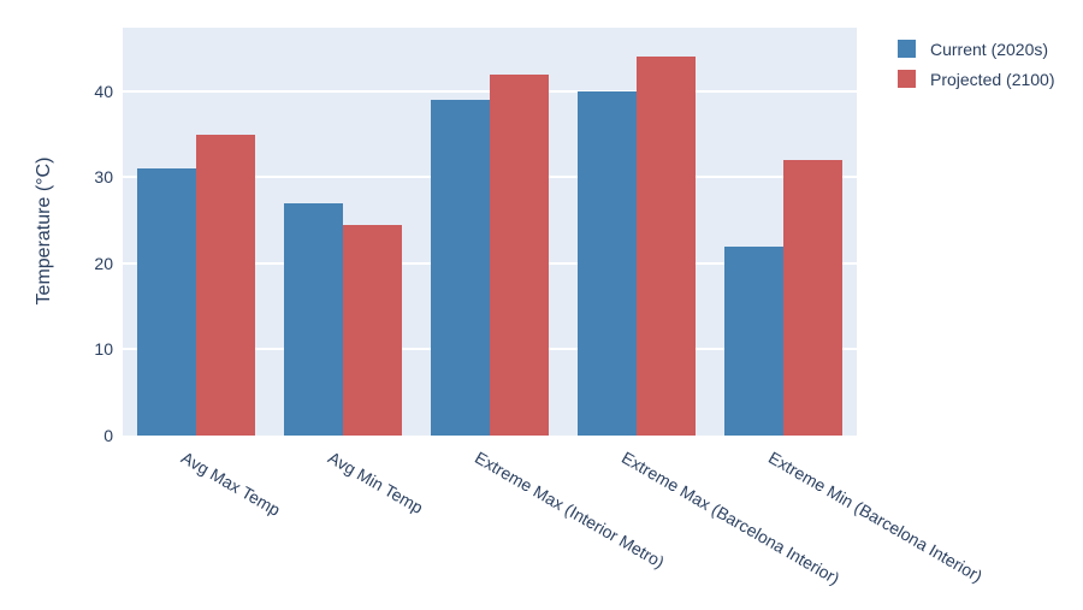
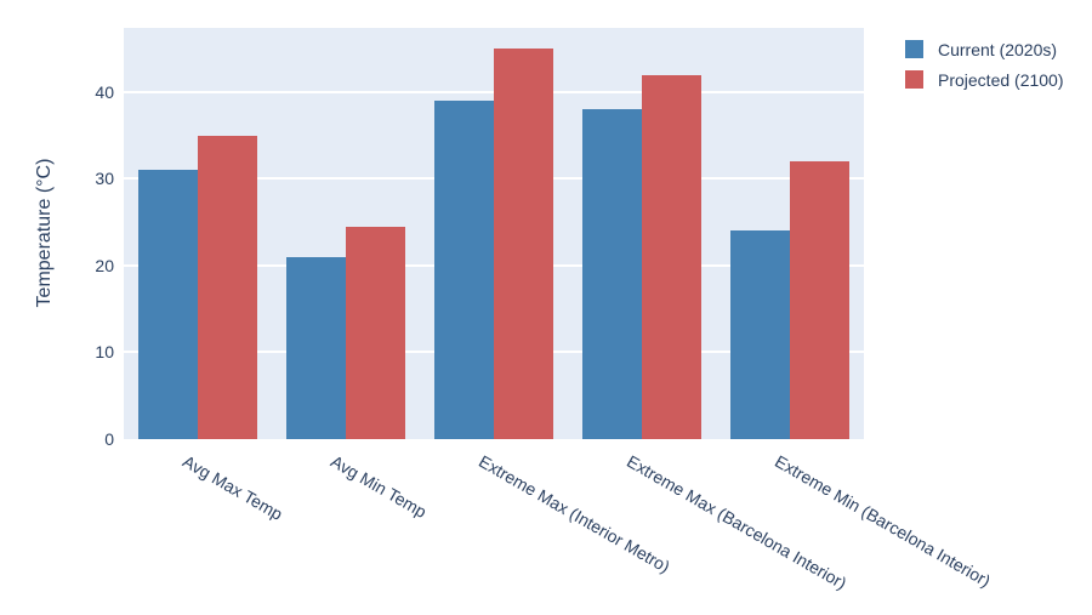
Current (2020s)/Avg Min Temp: 27 -> 21
Projected (2100)/Extreme Max (Interior Metro): 42 -> 45
Current (2020s)/Extreme Max (Barcelona Interior): 40 -> 38
Projected (2100)/Extreme Max (Barcelona Interior): 44 -> 42
Current (2020s)/Extreme Min (Barcelona Interior): 22 -> 24
